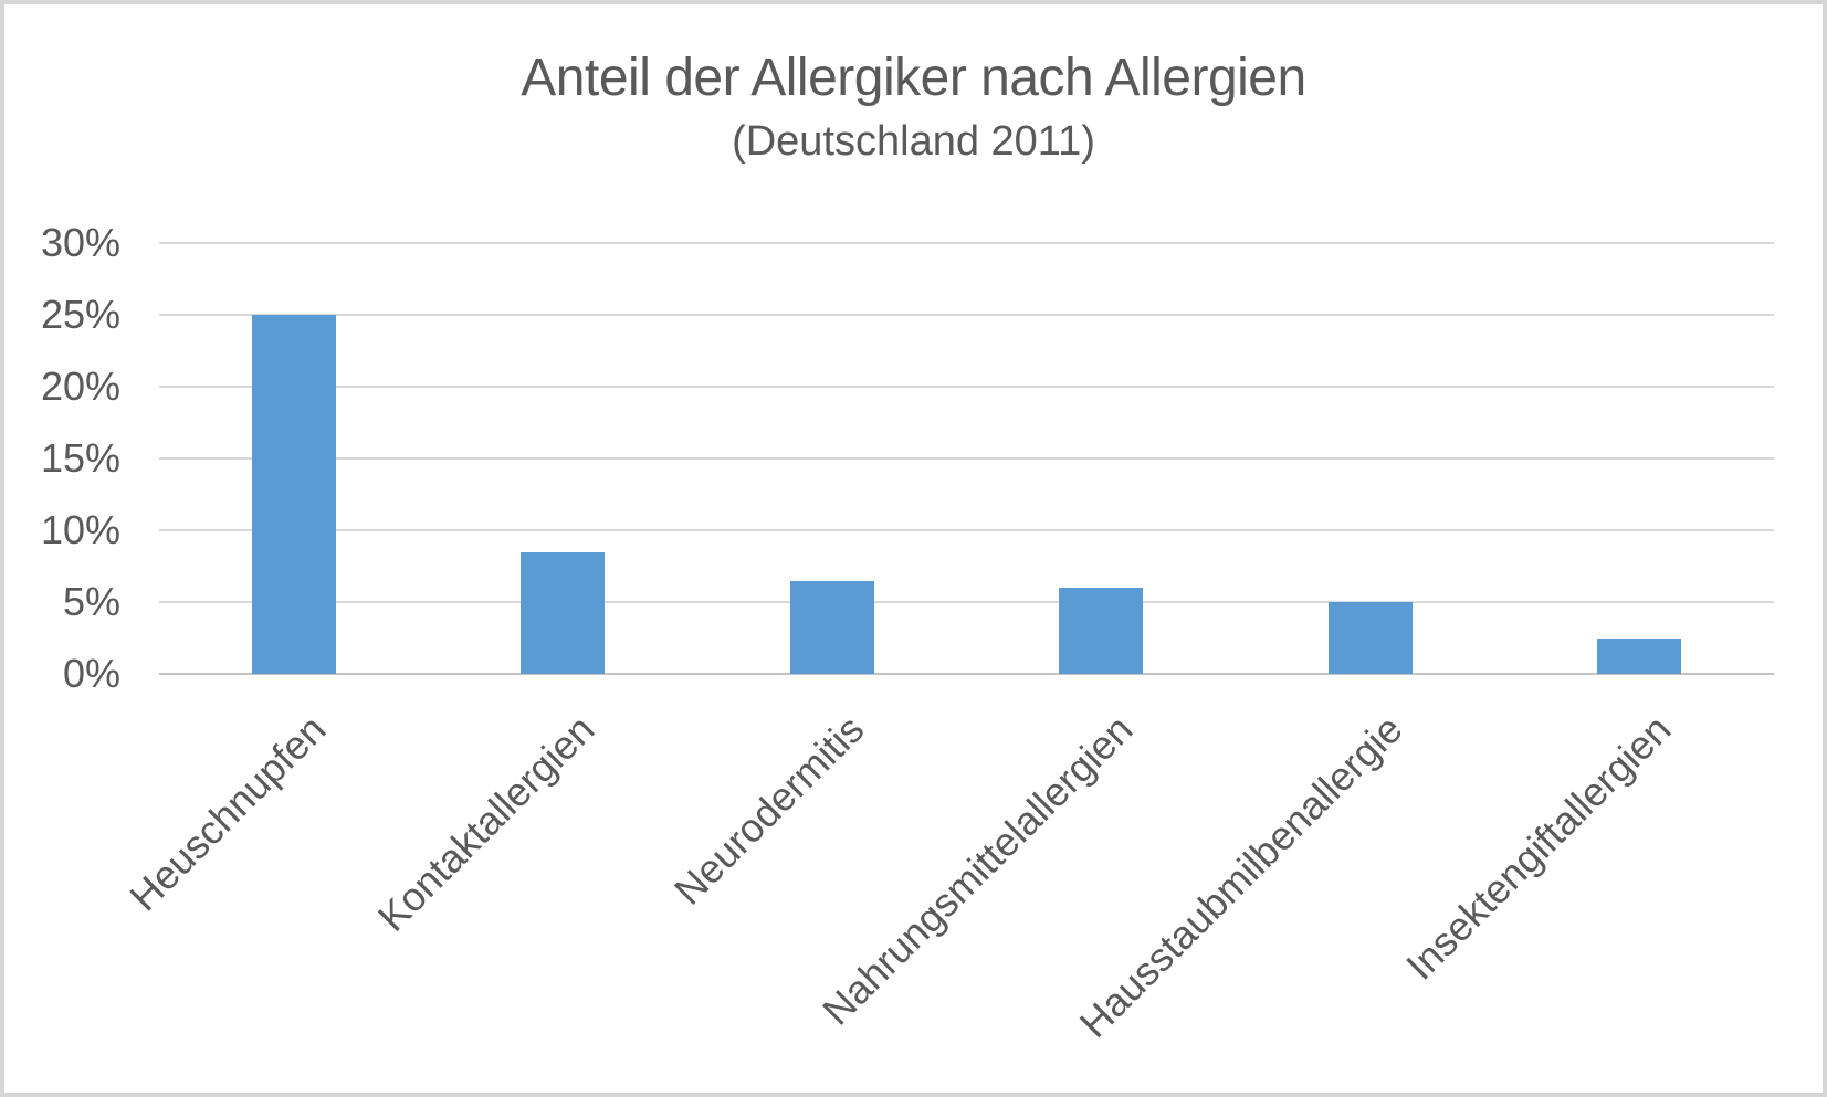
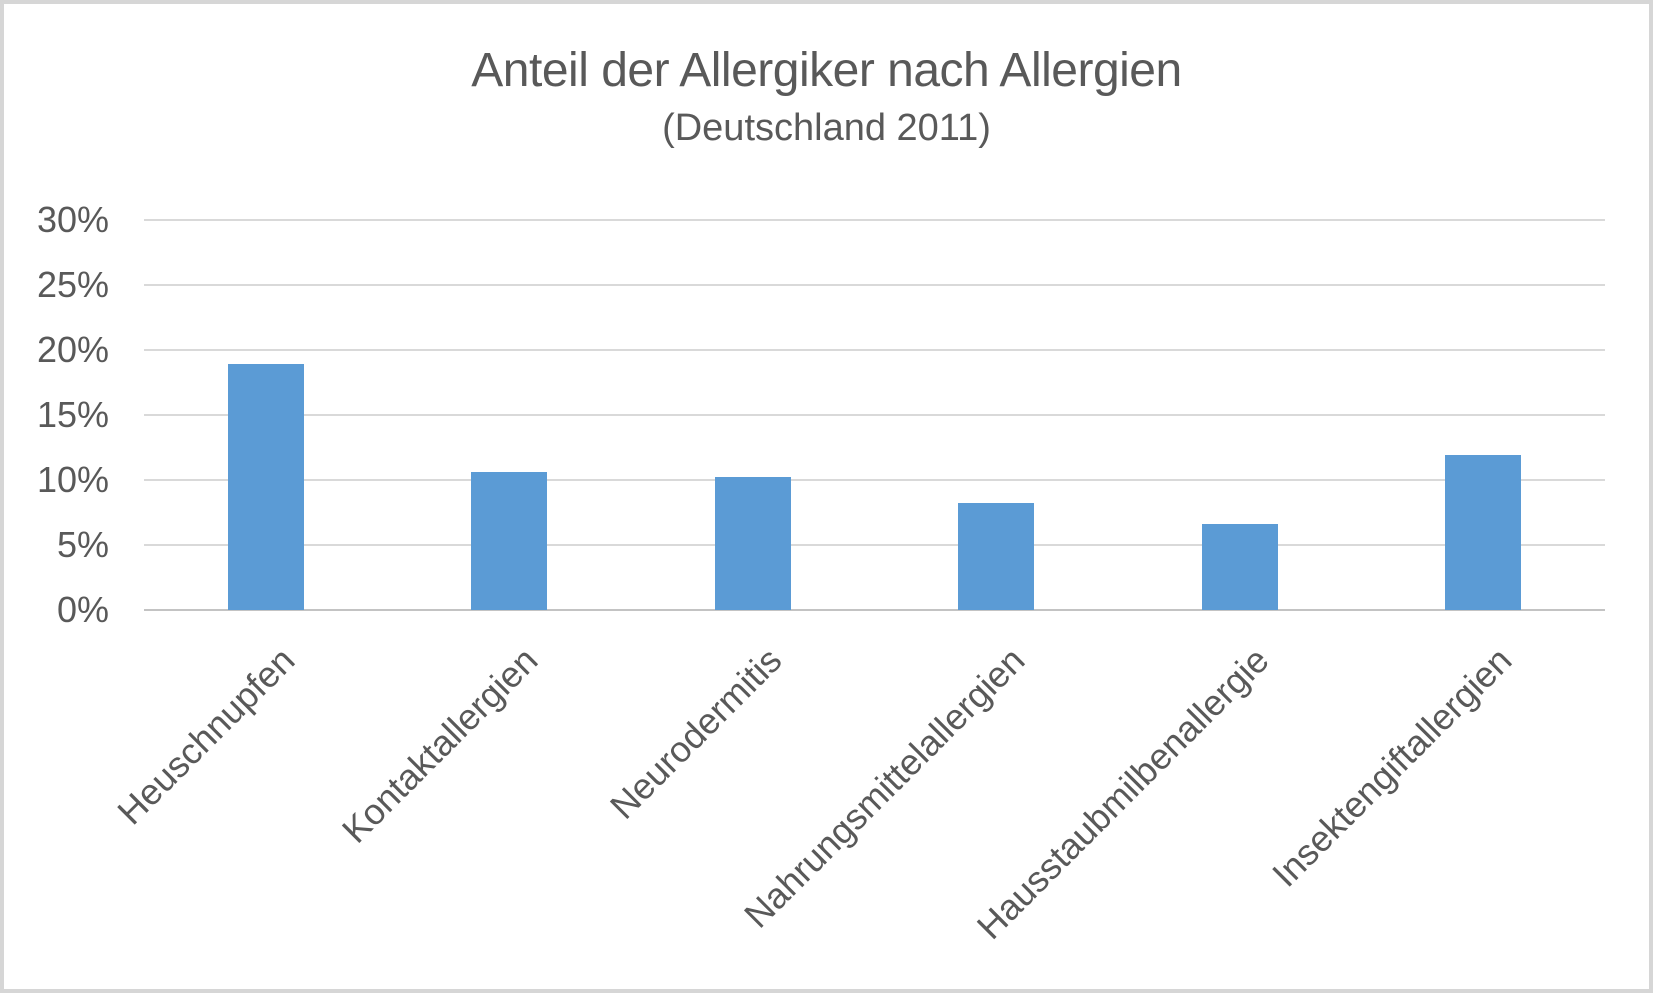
Heuschnupfen: 25.0% -> 18.9%
Kontaktallergien: 8.5% -> 10.6%
Neurodermitis: 6.5% -> 10.2%
Nahrungsmittelallergien: 6.0% -> 8.2%
Hausstaubmilbenallergie: 5.0% -> 6.6%
Insektengiftallergien: 2.5% -> 11.9%
